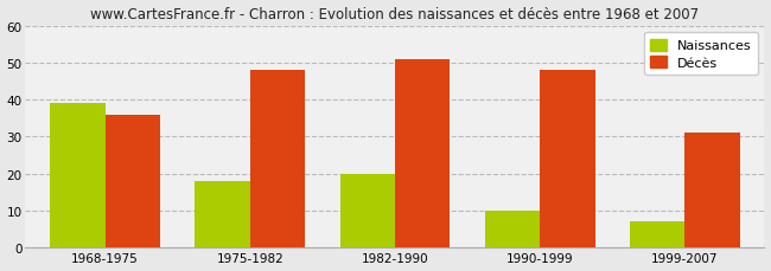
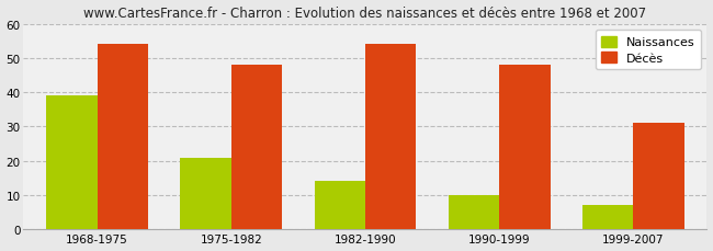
Décès/1968-1975: 36 -> 54
Naissances/1975-1982: 18 -> 21
Naissances/1982-1990: 20 -> 14
Décès/1982-1990: 51 -> 54
